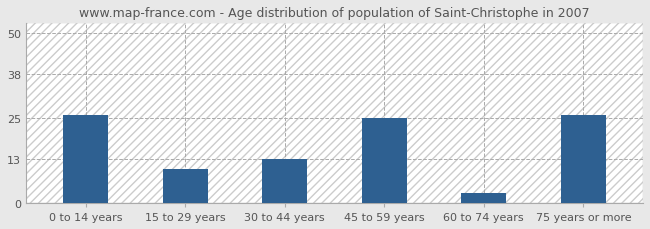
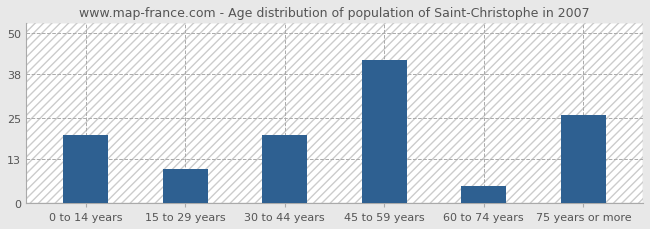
0 to 14 years: 26 -> 20
30 to 44 years: 13 -> 20
45 to 59 years: 25 -> 42
60 to 74 years: 3 -> 5
